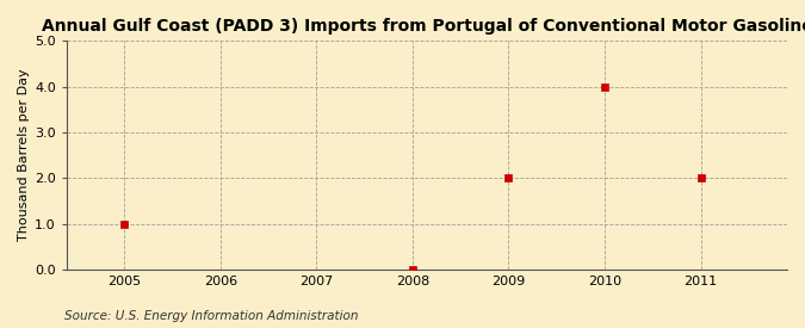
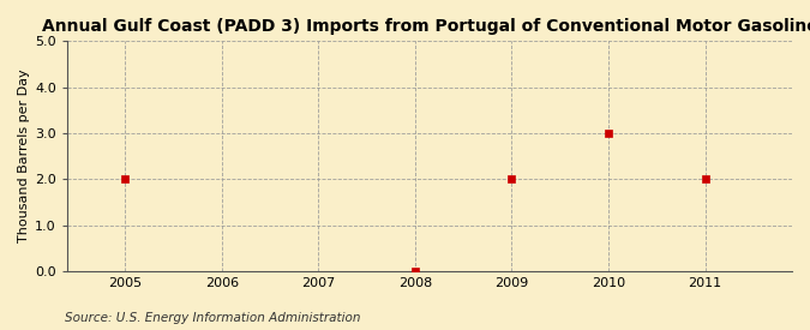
2005: 1 -> 2
2010: 4 -> 3
